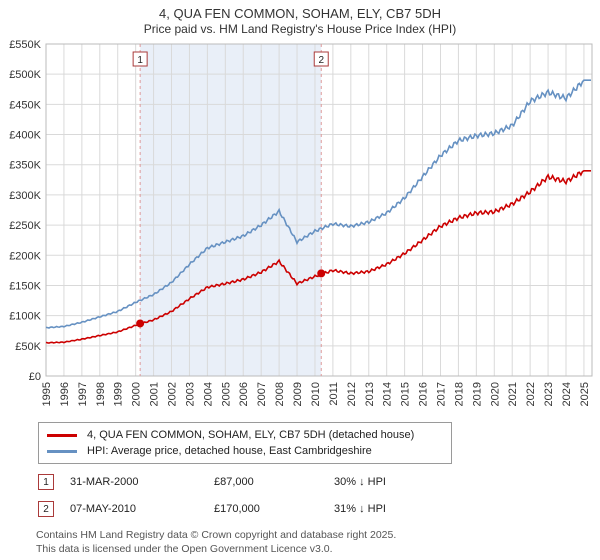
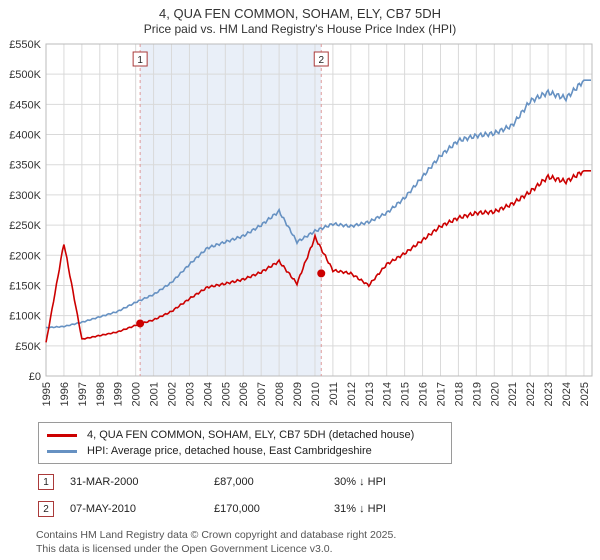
4, QUA FEN COMMON, SOHAM, ELY, CB7 5DH (detached house)/1996: £60K -> £220K
4, QUA FEN COMMON, SOHAM, ELY, CB7 5DH (detached house)/2010: £160K -> £230K
4, QUA FEN COMMON, SOHAM, ELY, CB7 5DH (detached house)/2013: £170K -> £150K
